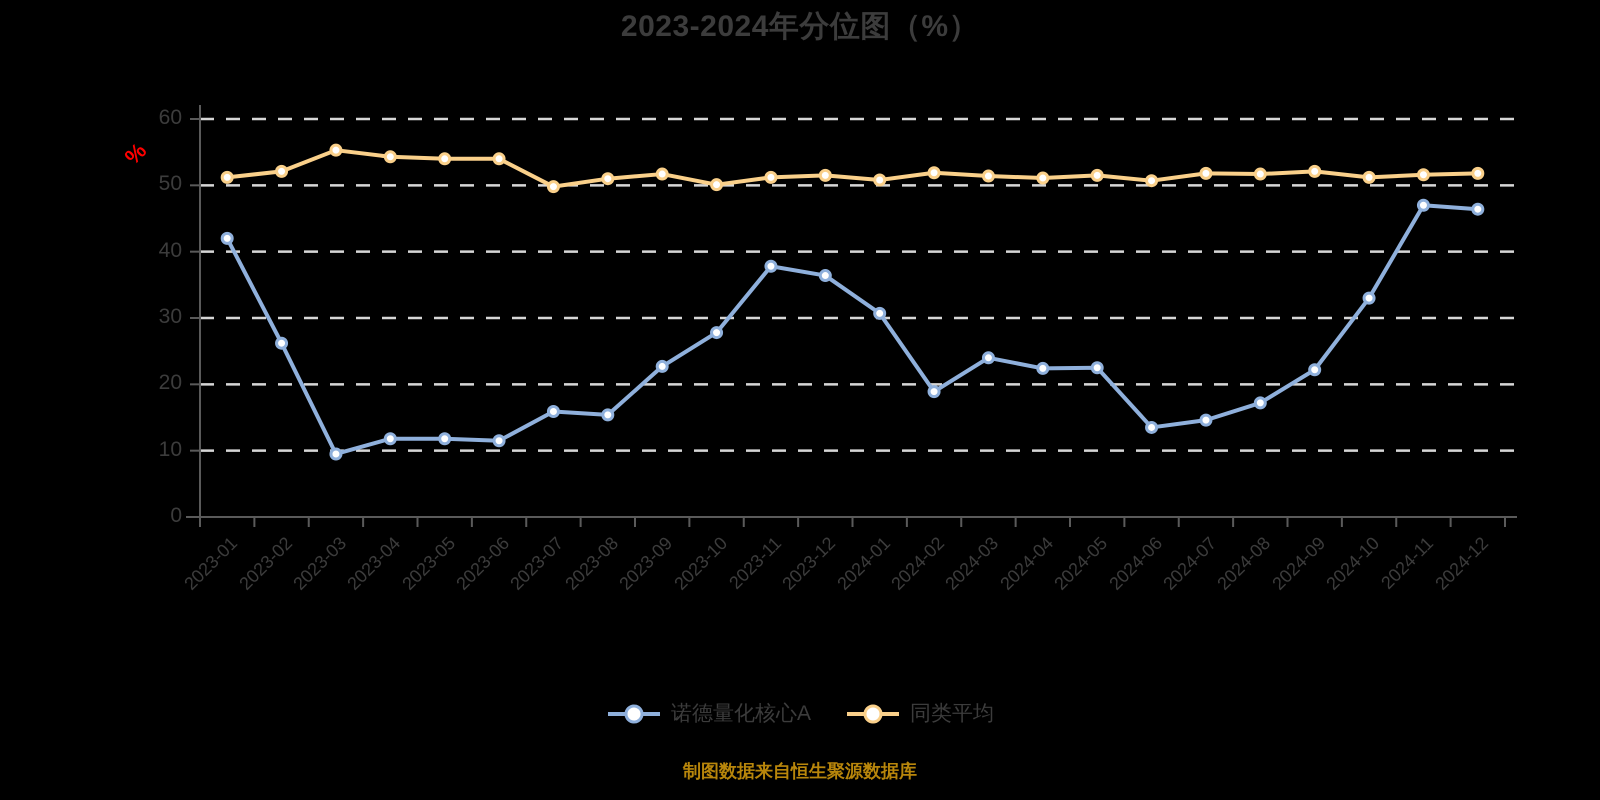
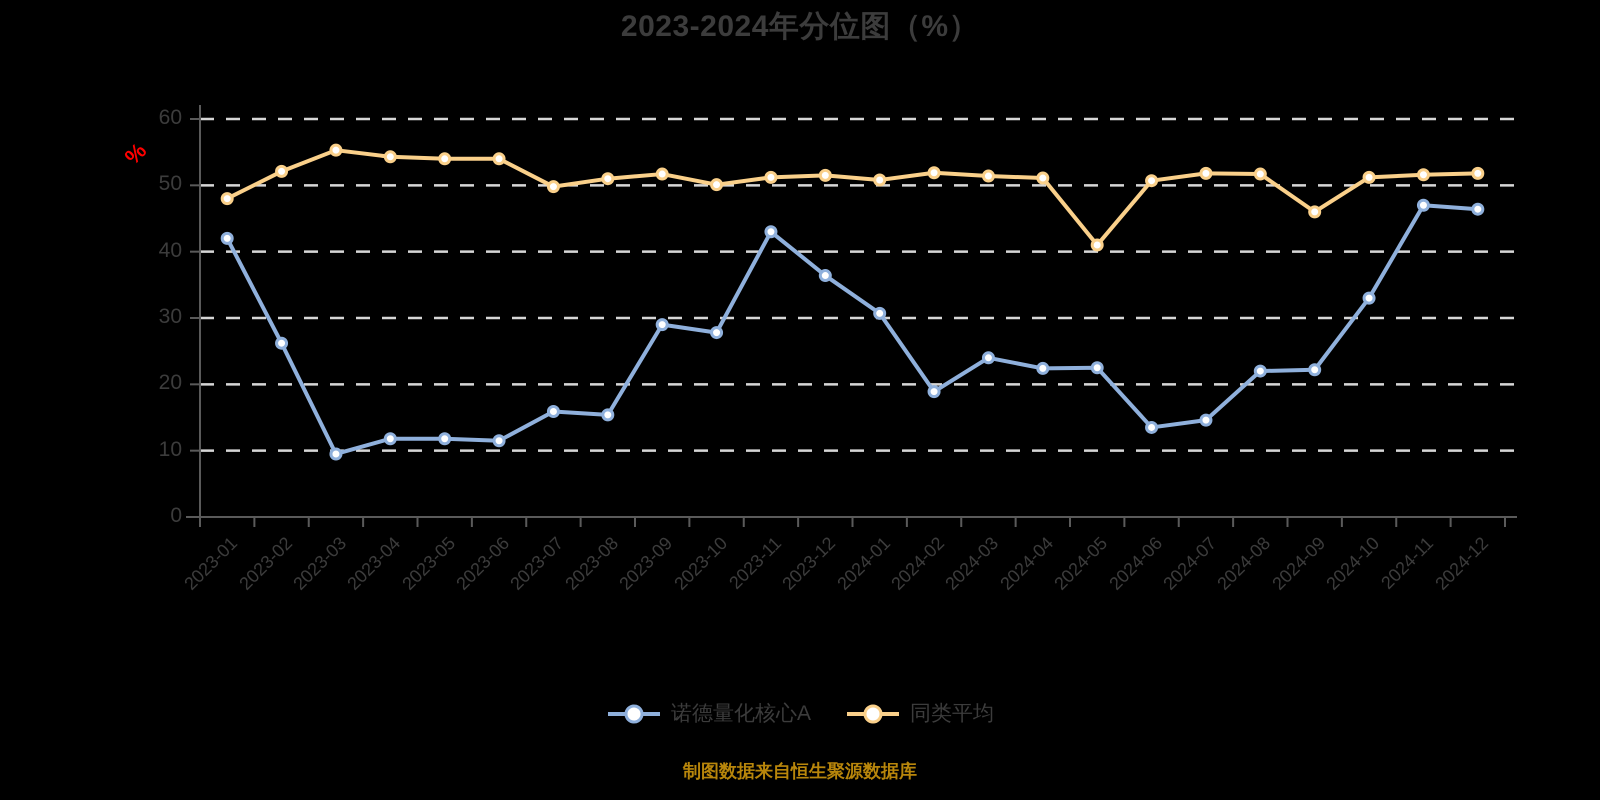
同类平均/2023-01: 51 -> 48
诺德量化核心A/2023-09: 23 -> 29
诺德量化核心A/2023-11: 38 -> 43
同类平均/2024-05: 52 -> 41
诺德量化核心A/2024-08: 17 -> 22
同类平均/2024-09: 52 -> 46
